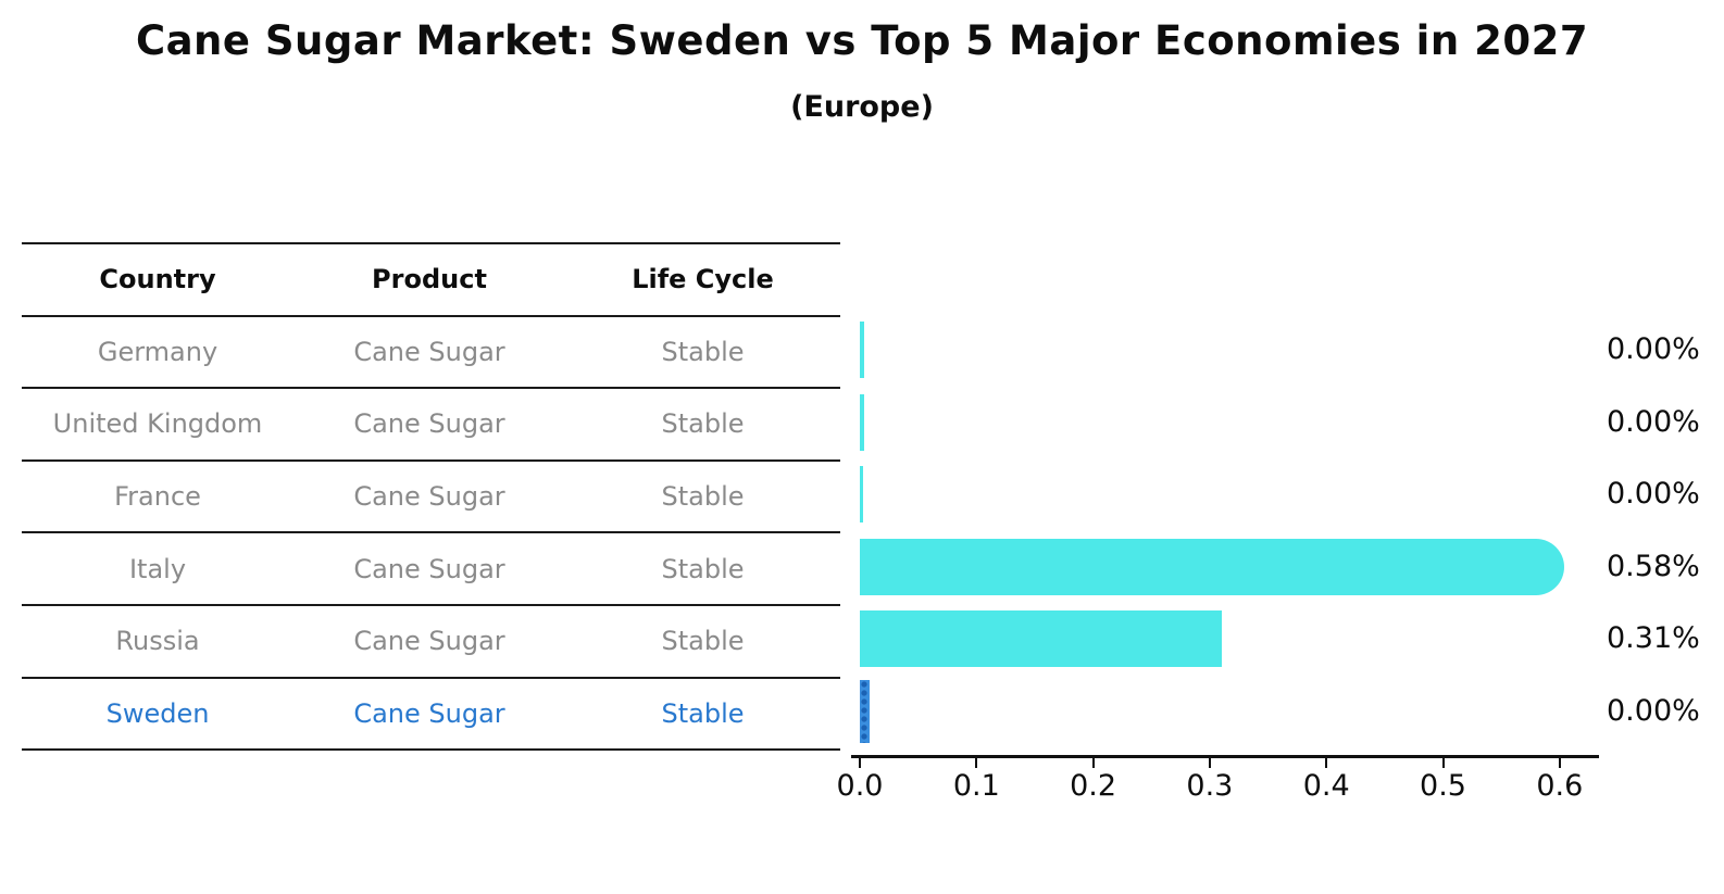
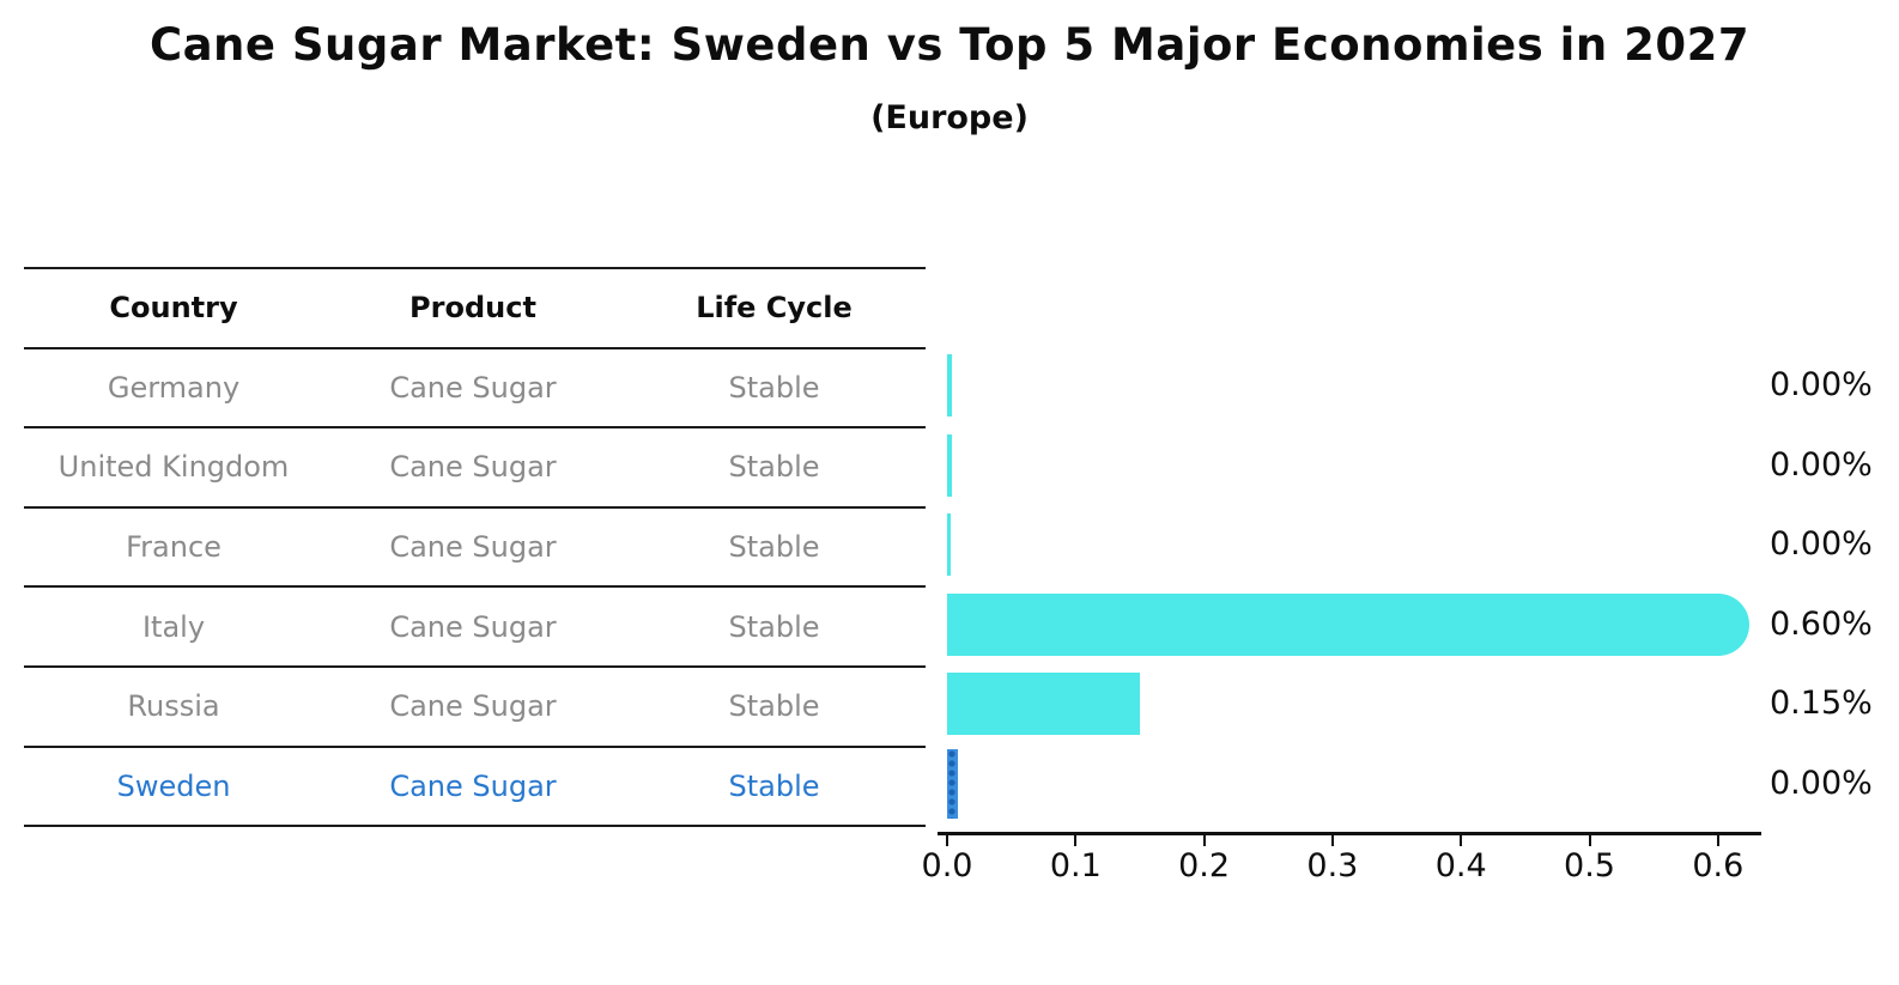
Italy: 0.58% -> 0.60%
Russia: 0.31% -> 0.15%
